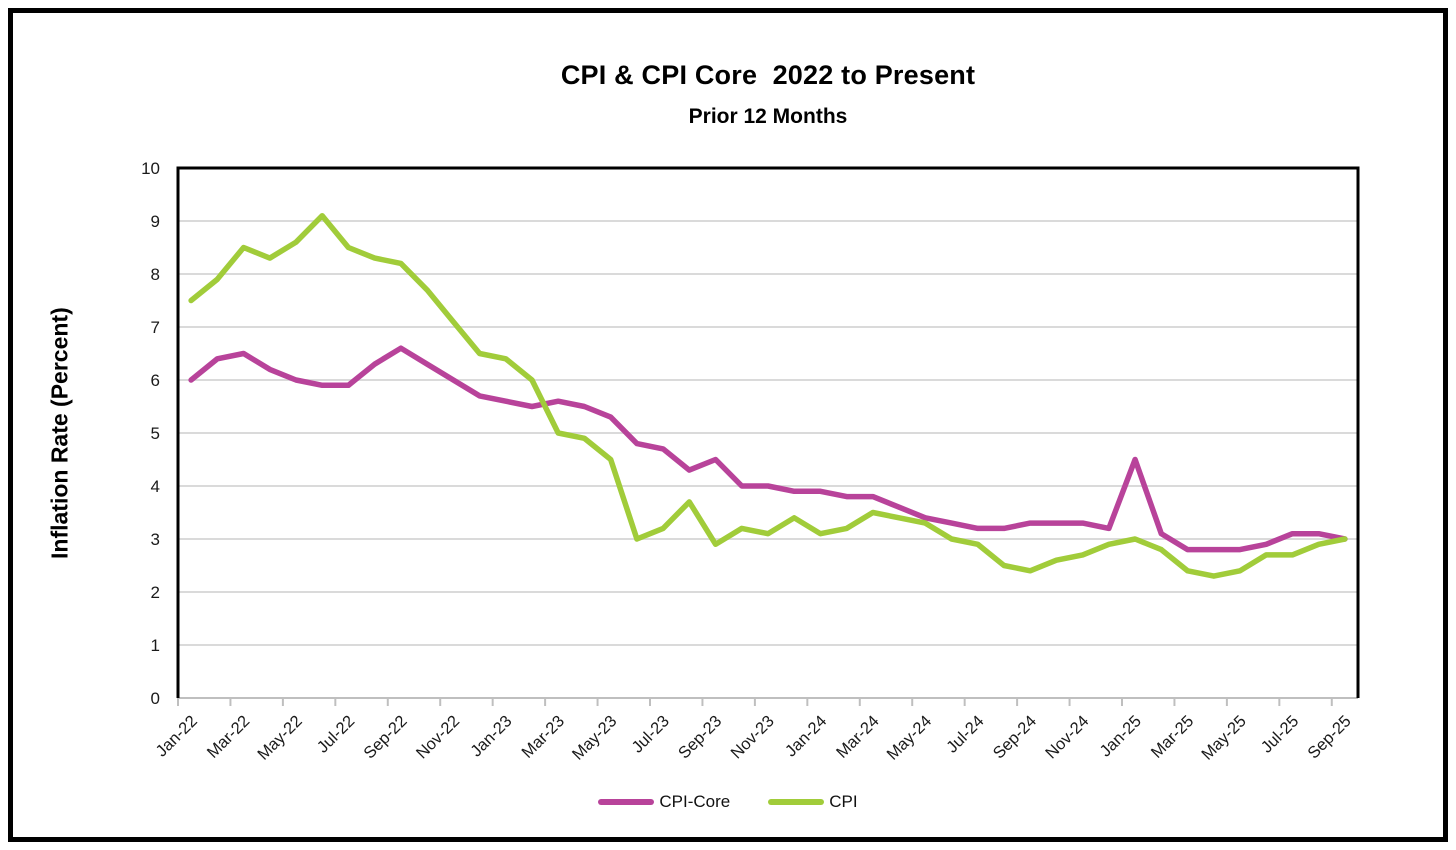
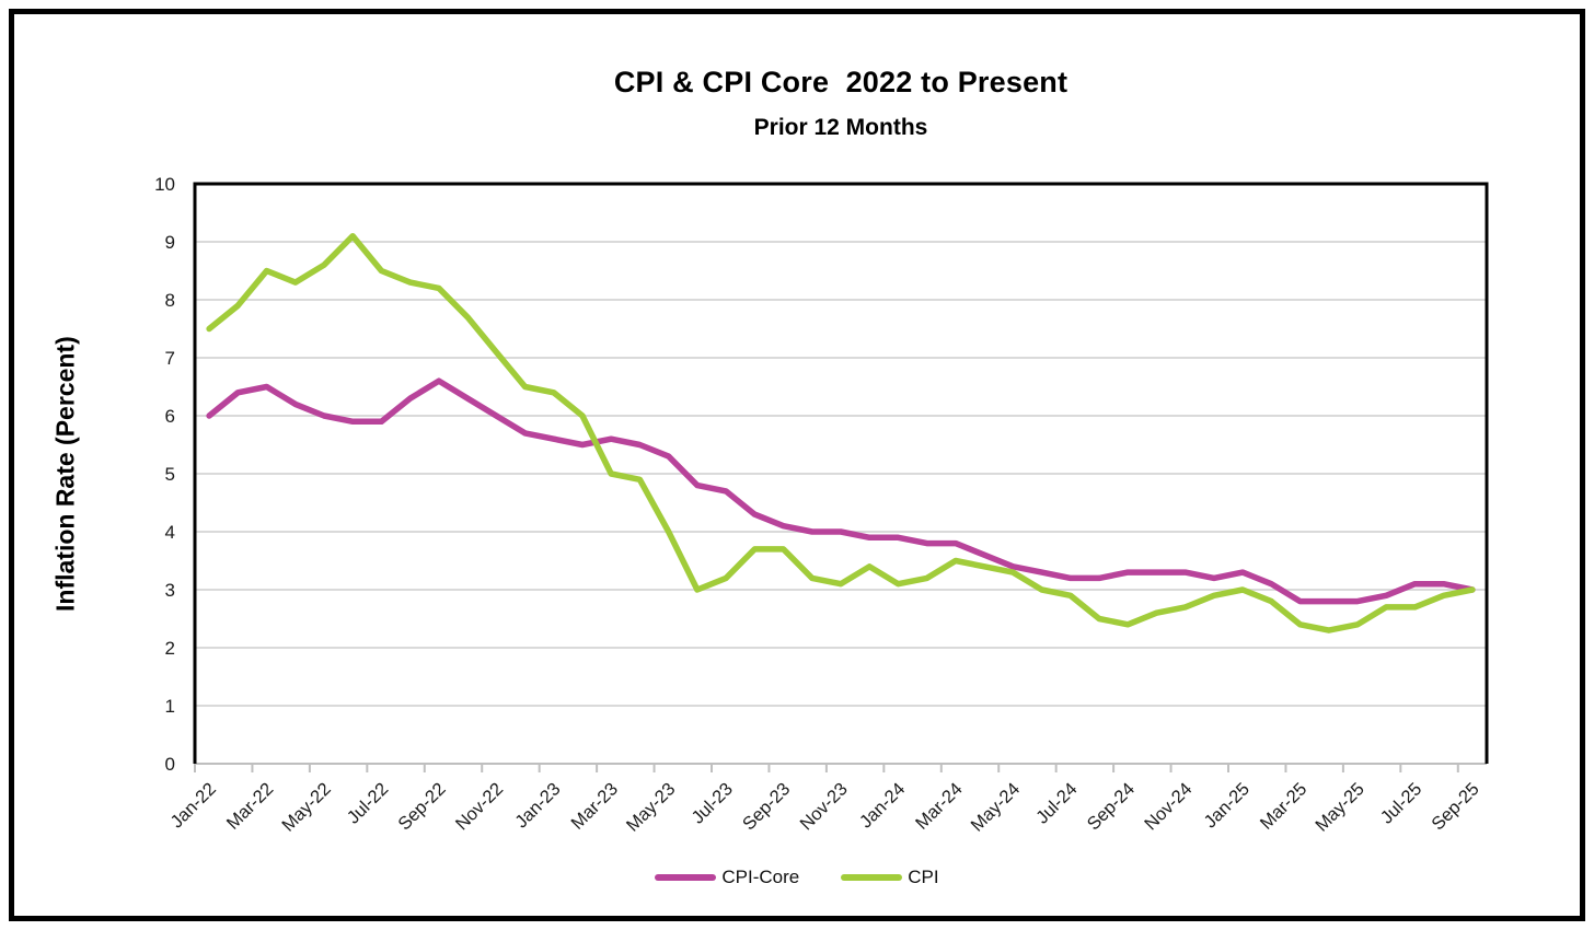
CPI/May-23: 4.5 -> 4.0
CPI-Core/Sep-23: 4.5 -> 4.1
CPI/Sep-23: 2.9 -> 3.7
CPI-Core/Jan-25: 4.5 -> 3.3
